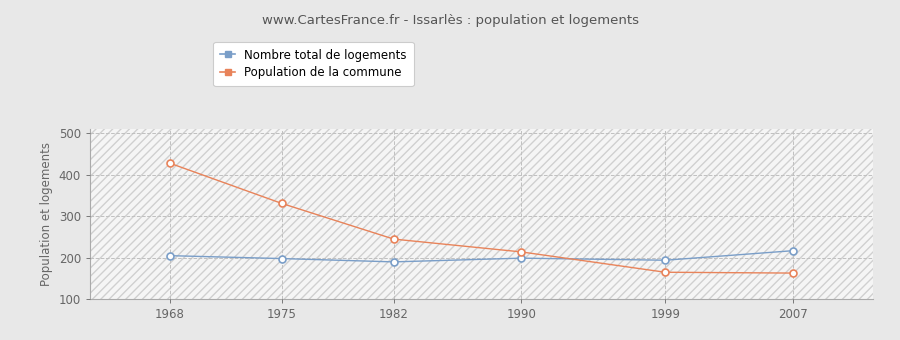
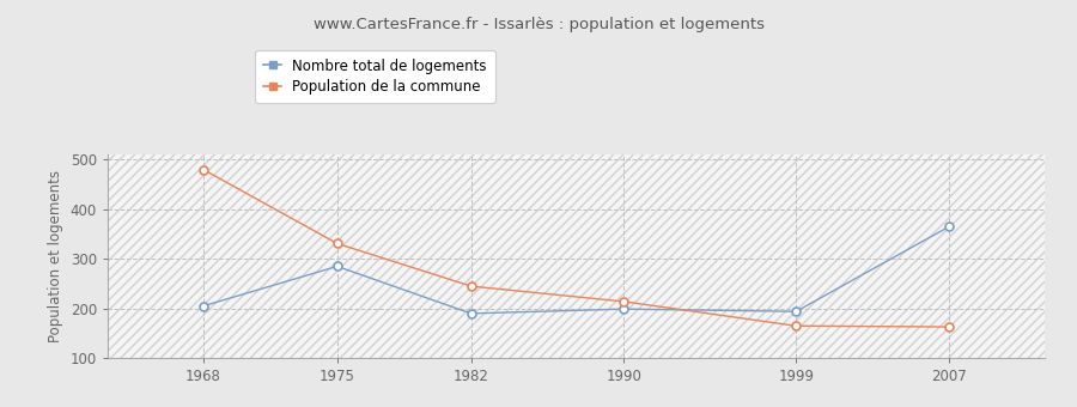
Population de la commune/1968: 428 -> 480
Nombre total de logements/1975: 198 -> 285
Nombre total de logements/2007: 217 -> 365
